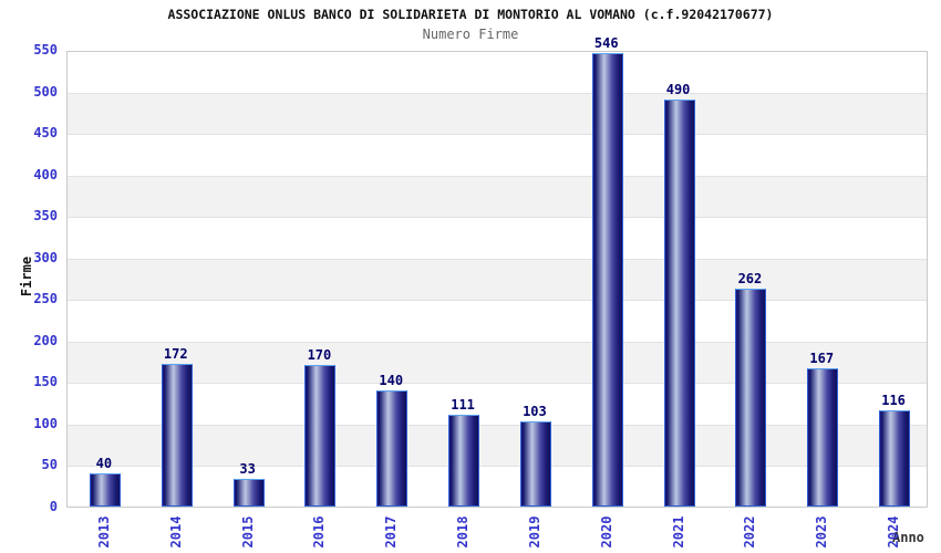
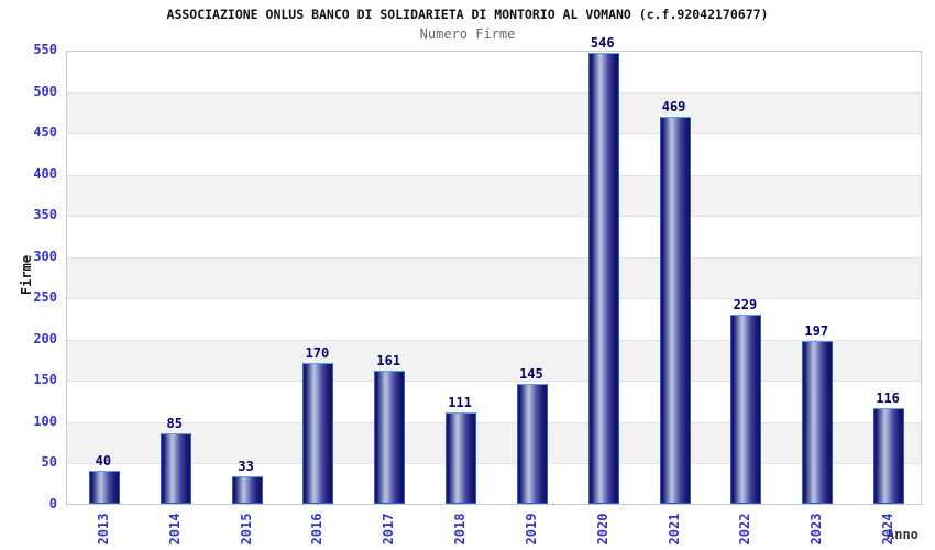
2014: 172 -> 85
2017: 140 -> 161
2019: 103 -> 145
2021: 490 -> 469
2022: 262 -> 229
2023: 167 -> 197
